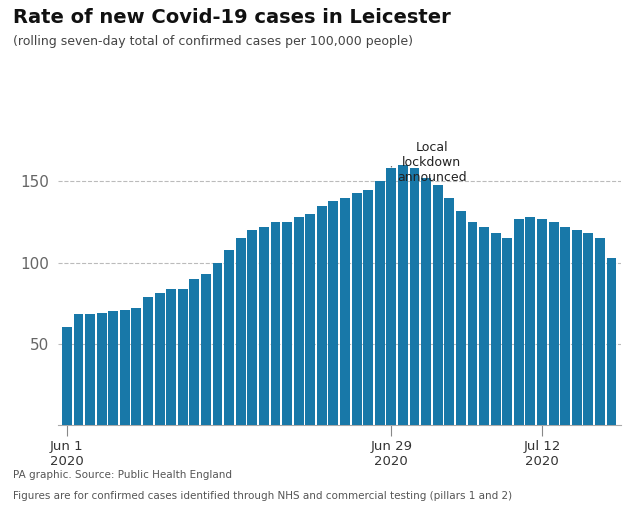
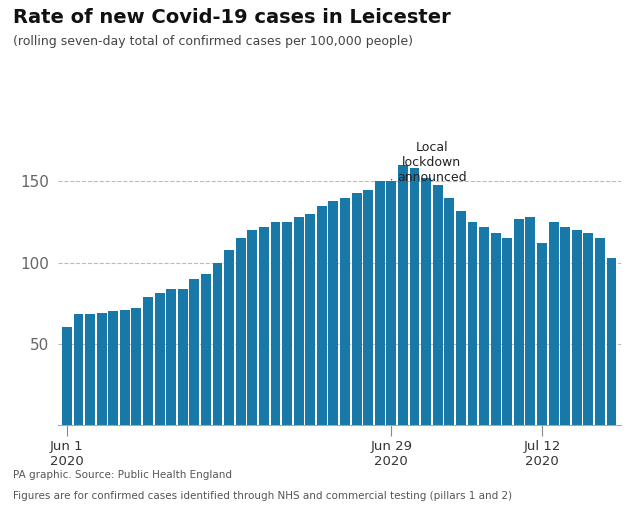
Jun 29 2020: 158 -> 150
Jul 12 2020: 127 -> 112
